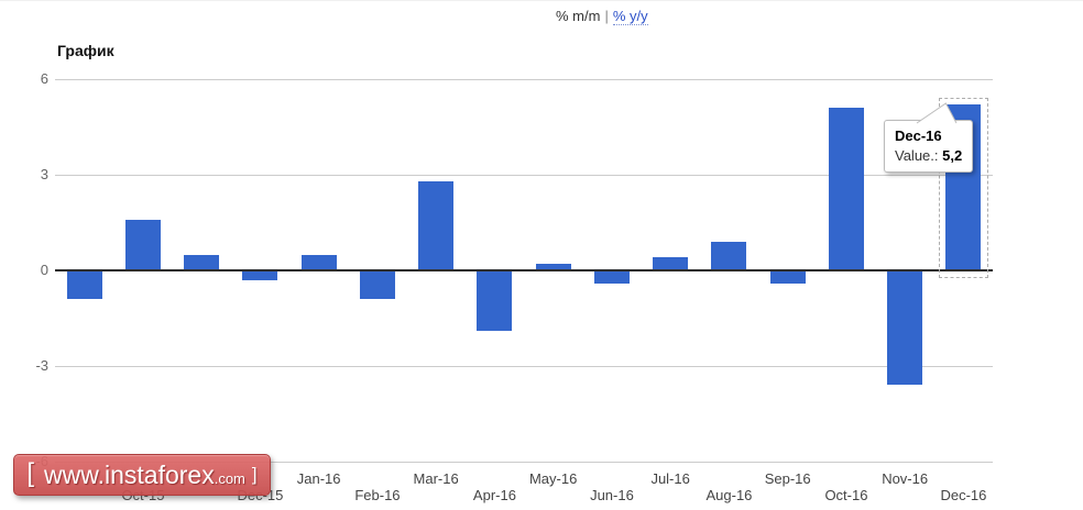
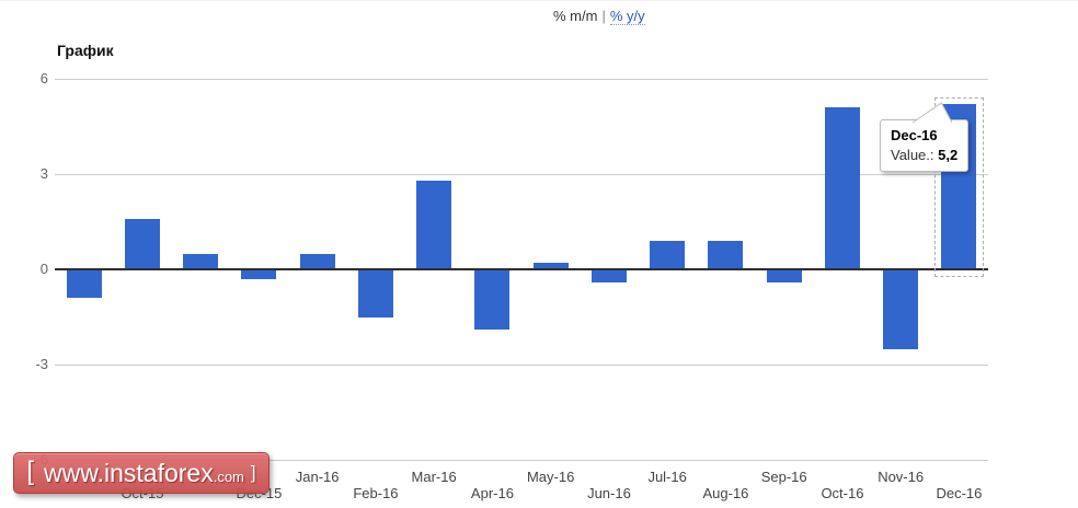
Feb-16: -0.9 -> -1.5
Jul-16: 0.4 -> 0.9
Nov-16: -3.6 -> -2.5
